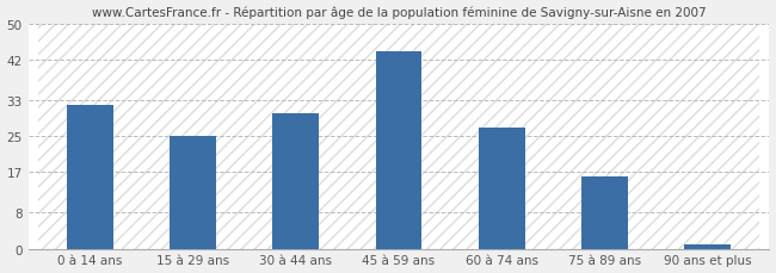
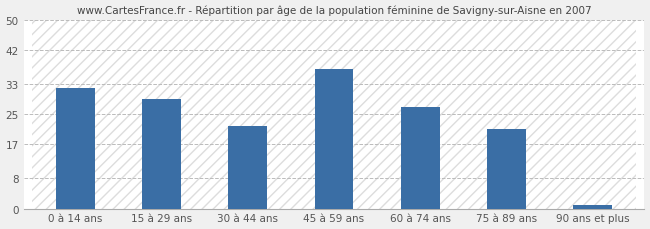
15 à 29 ans: 25 -> 29
30 à 44 ans: 30 -> 22
45 à 59 ans: 44 -> 37
75 à 89 ans: 16 -> 21
